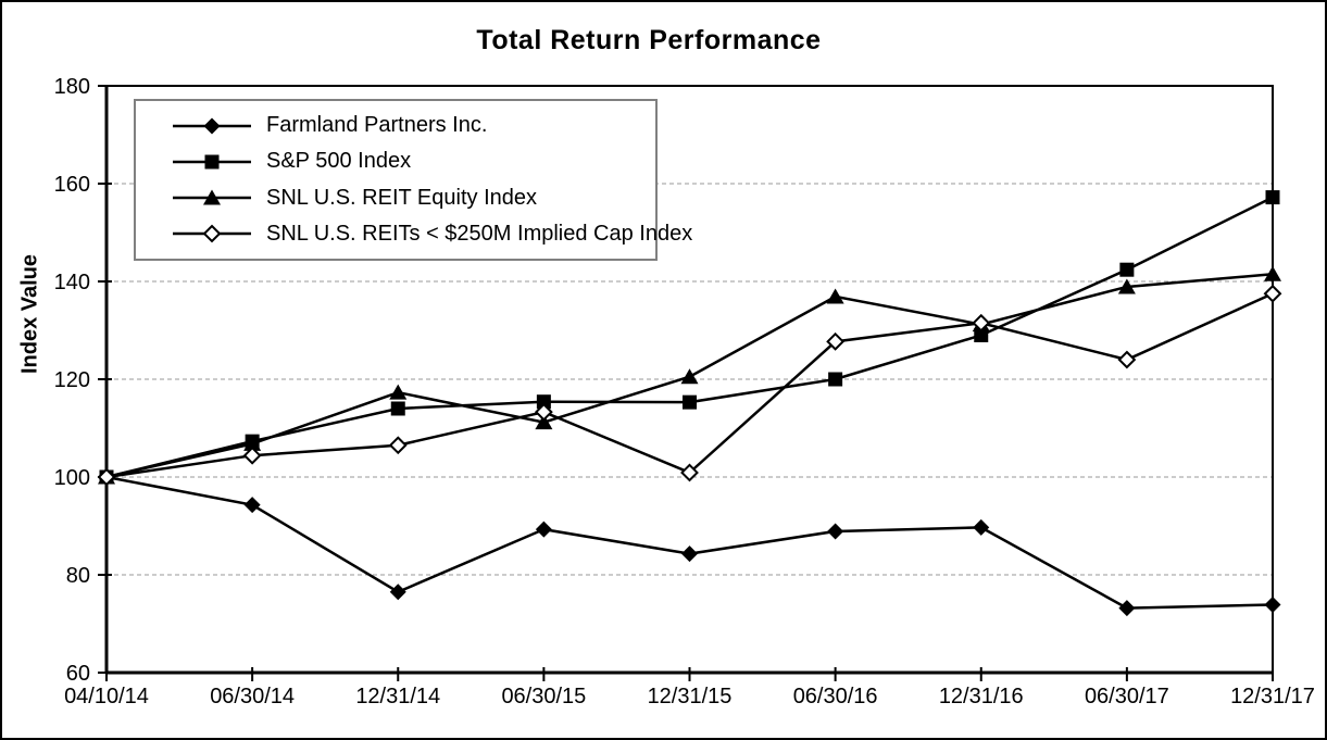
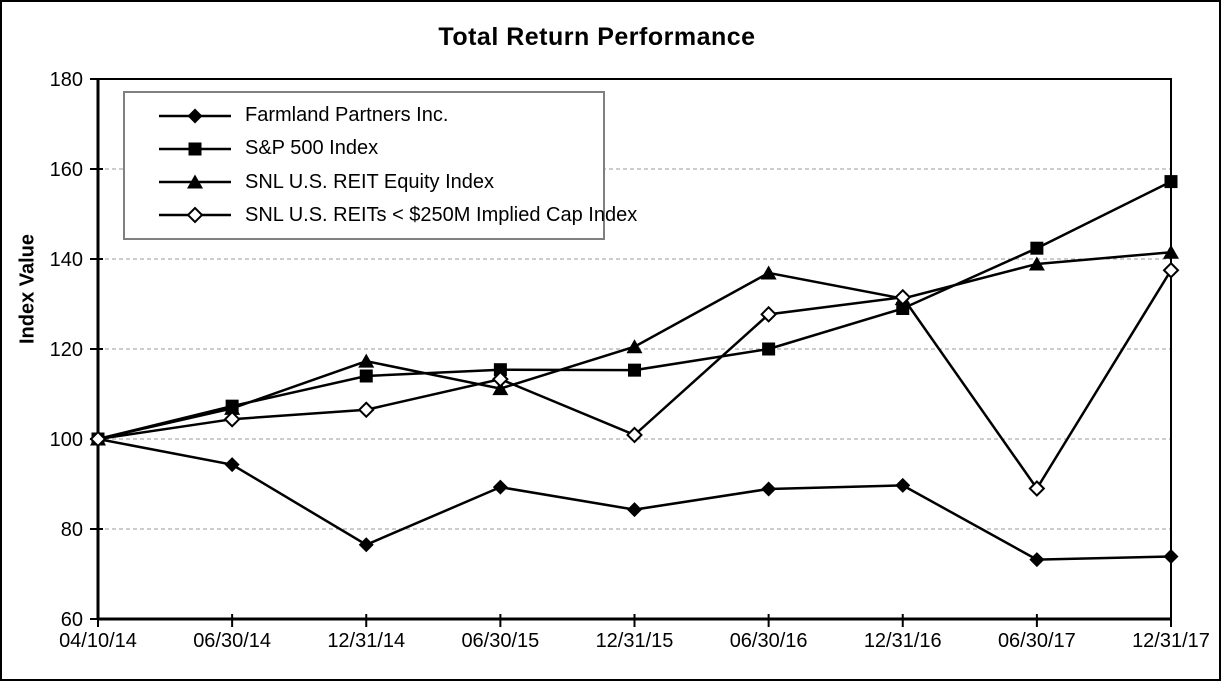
SNL U.S. REITs < $250M Implied Cap Index/06/30/17: 124 -> 89
